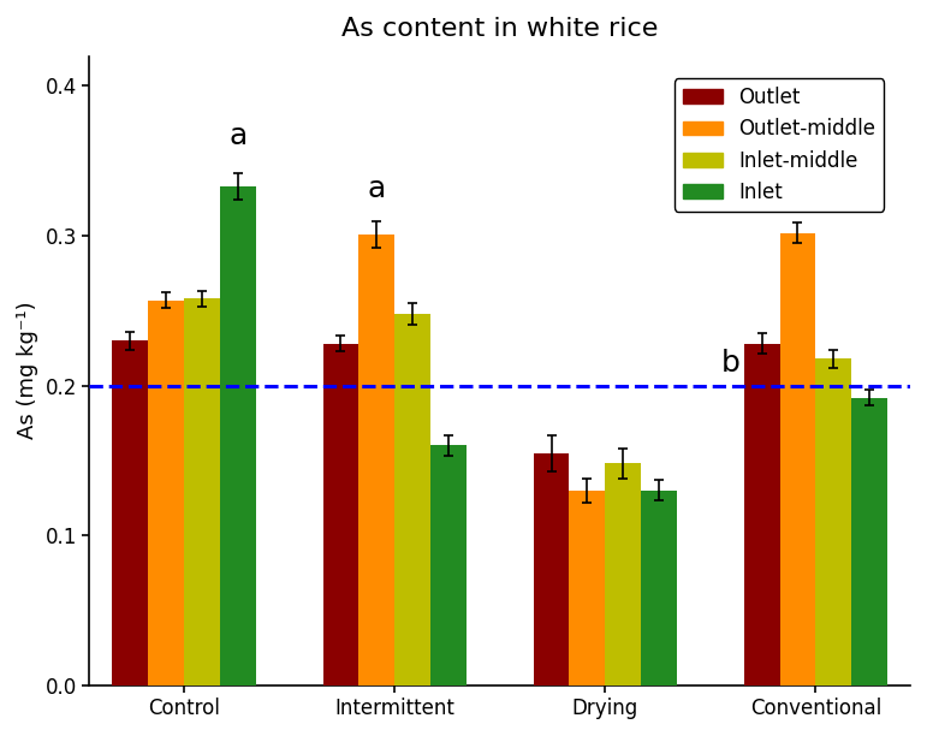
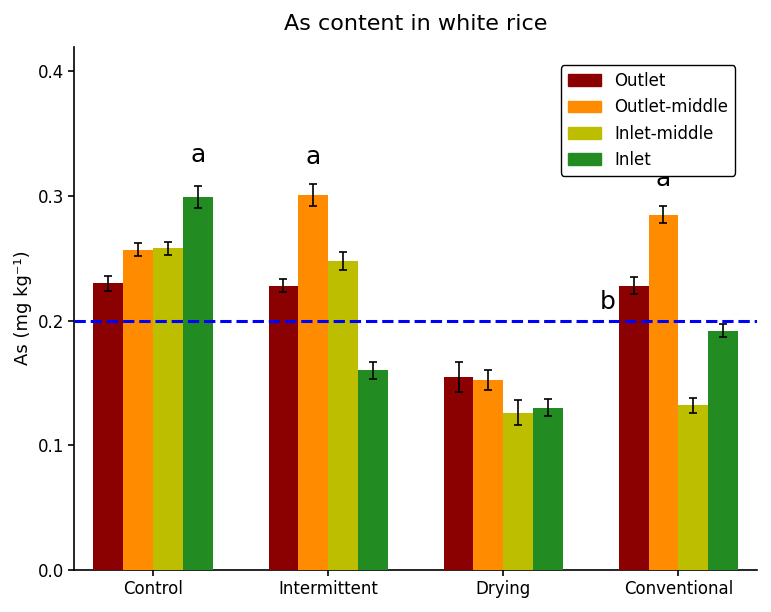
Inlet/Control: 0.333 -> 0.299
Outlet-middle/Drying: 0.130 -> 0.152
Inlet-middle/Drying: 0.148 -> 0.126
Outlet-middle/Conventional: 0.302 -> 0.285
Inlet-middle/Conventional: 0.218 -> 0.132
